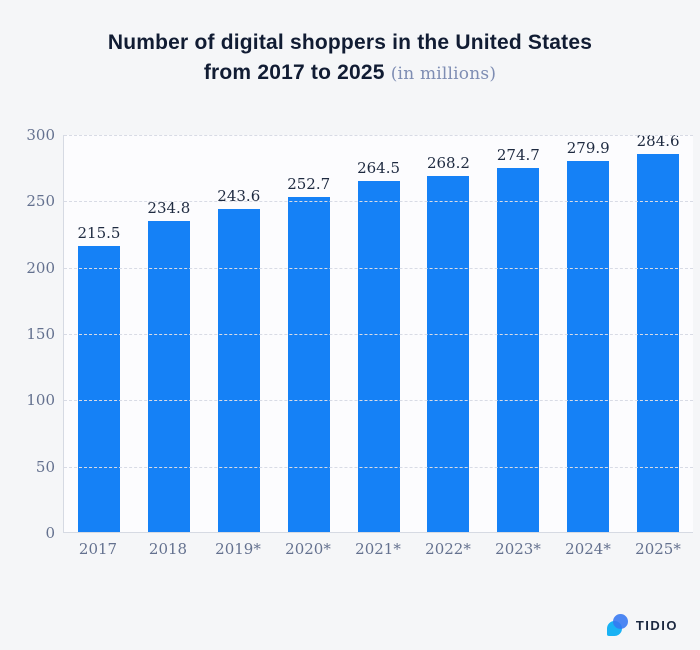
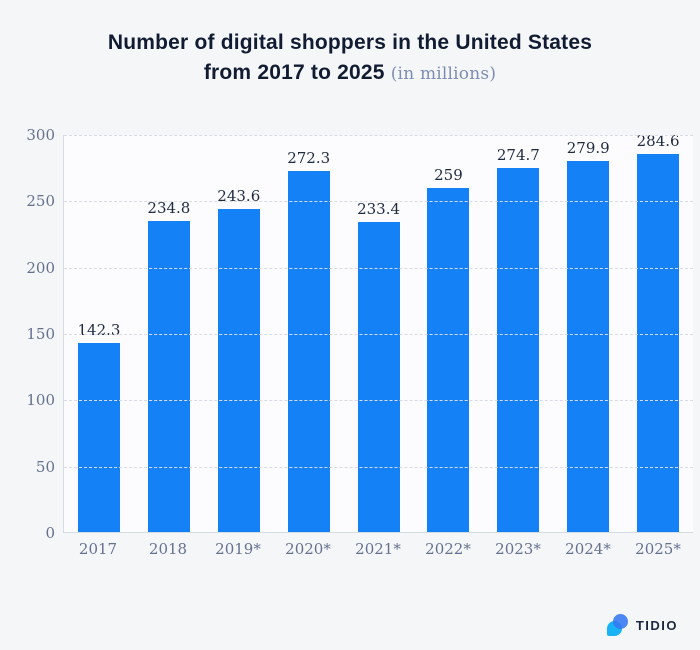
2017: 215.5 -> 142.3
2020*: 252.7 -> 272.3
2021*: 264.5 -> 233.4
2022*: 268.2 -> 259
